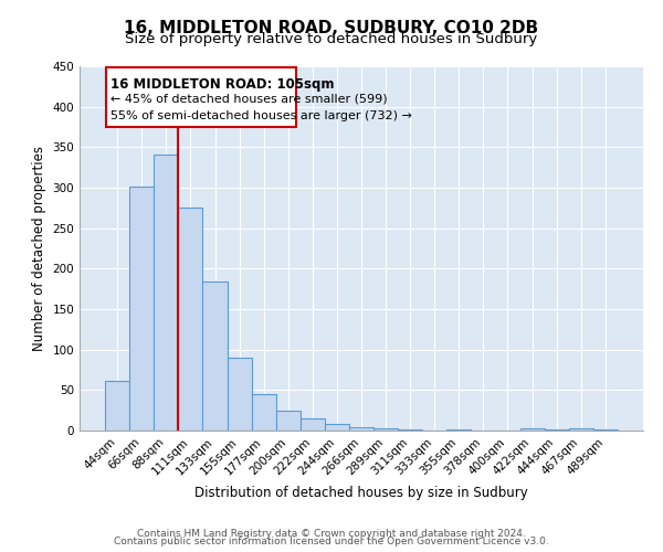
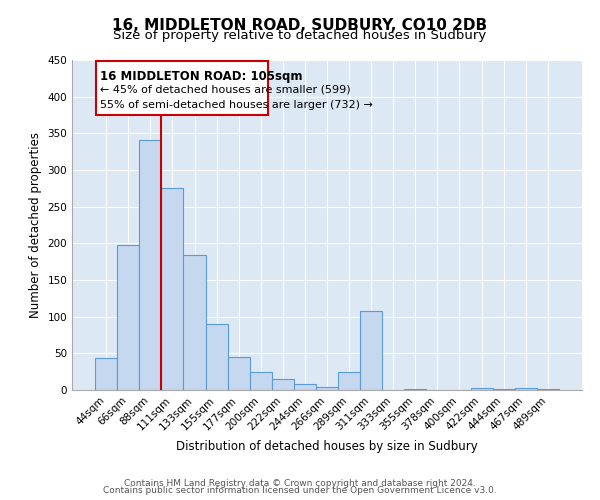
44sqm: 62 -> 44
66sqm: 301 -> 198
289sqm: 3 -> 24
311sqm: 2 -> 108
